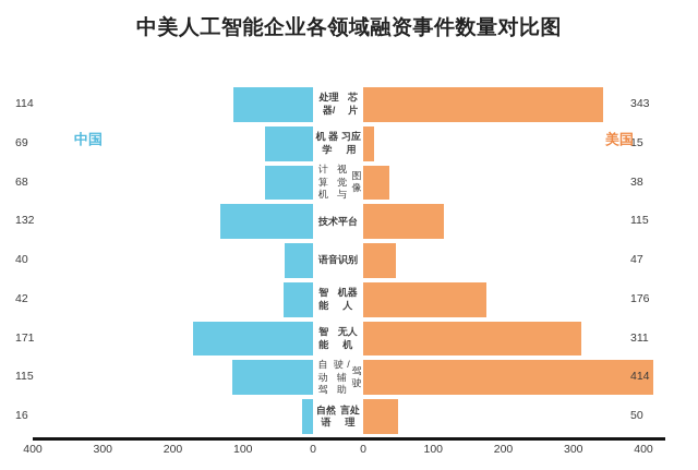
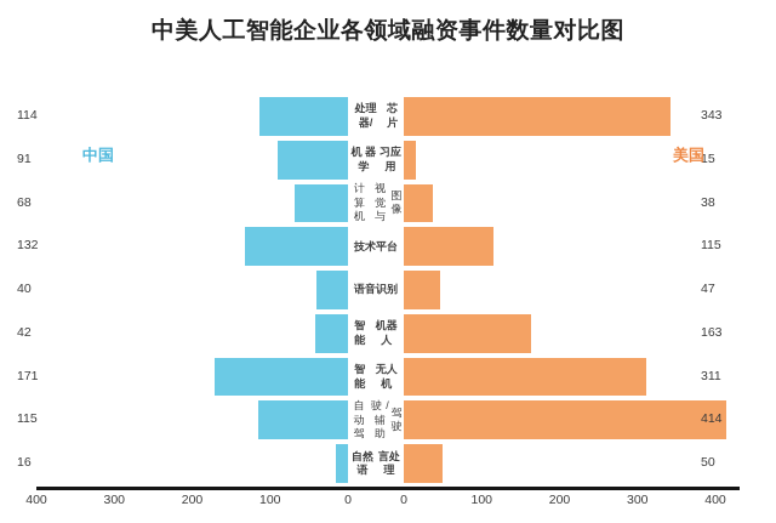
中国/机器学习应用: 69 -> 91
美国/智能机器人: 176 -> 163
